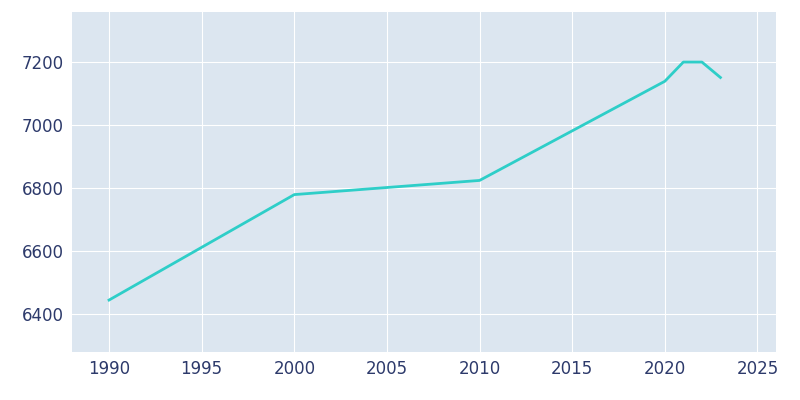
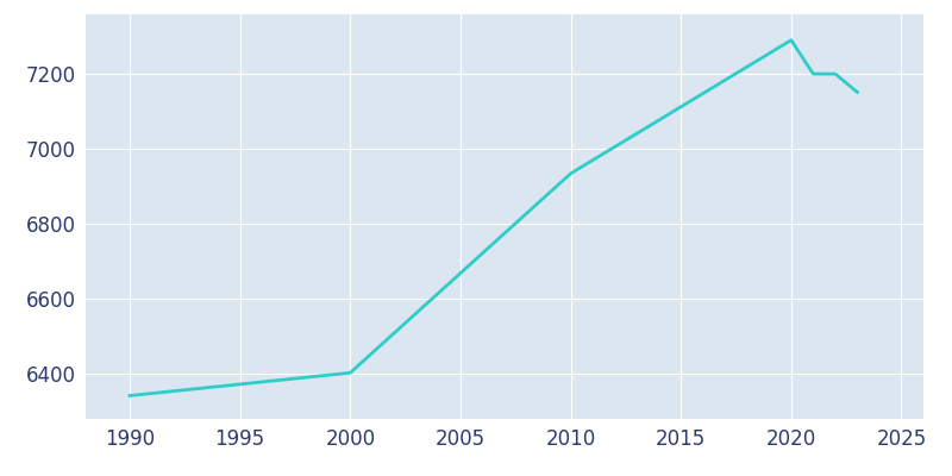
1990: 6445 -> 6342
2000: 6780 -> 6403
2010: 6825 -> 6935
2020: 7140 -> 7291
